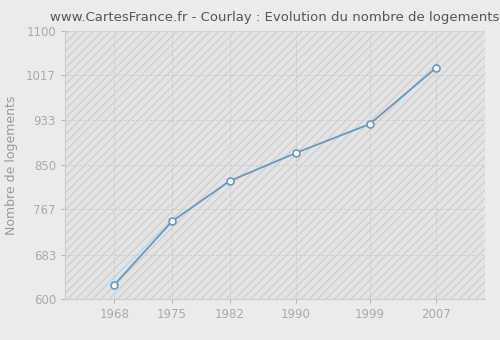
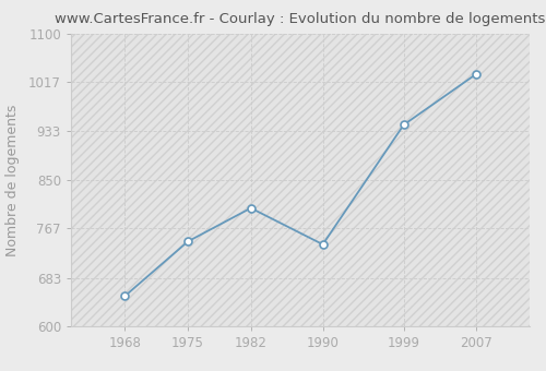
1968: 627 -> 652
1982: 820 -> 802
1990: 872 -> 740
1999: 926 -> 944
